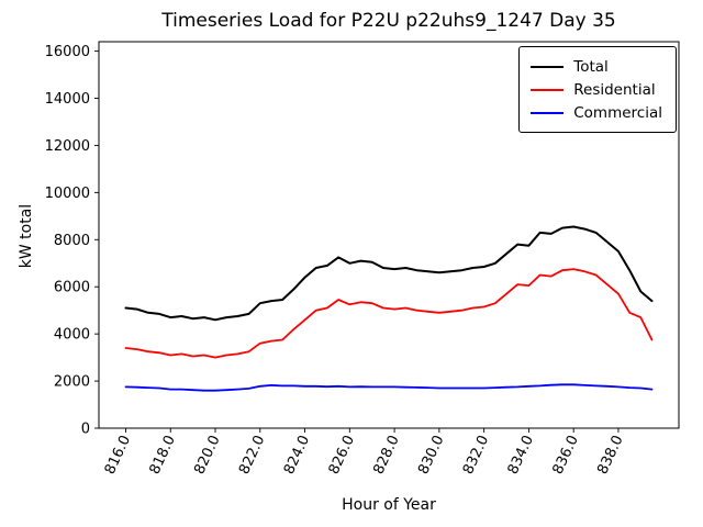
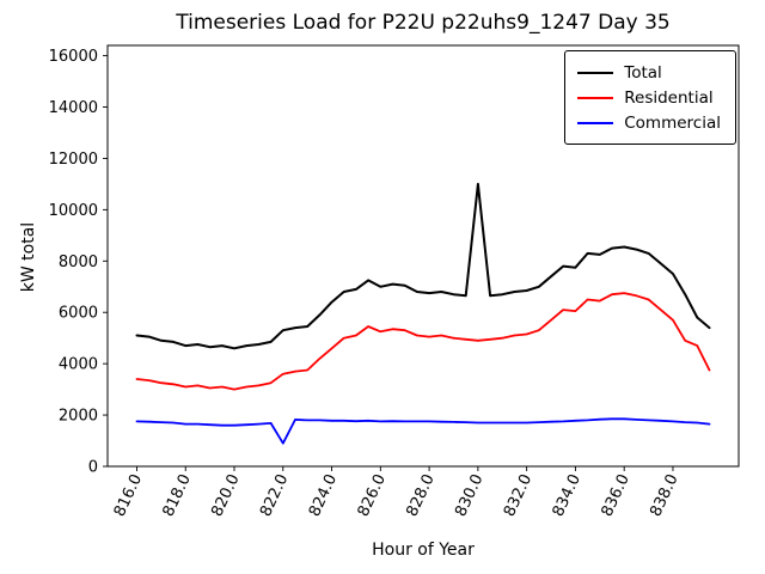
Commercial/822.0: 1800 -> 900
Total/830.0: 6600 -> 11000
